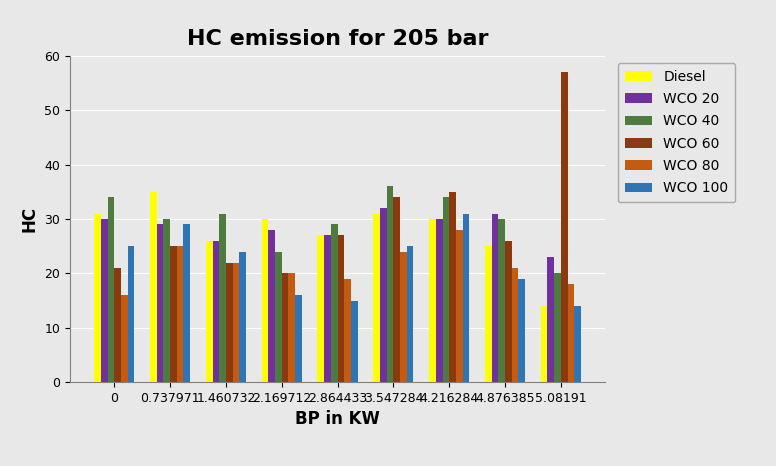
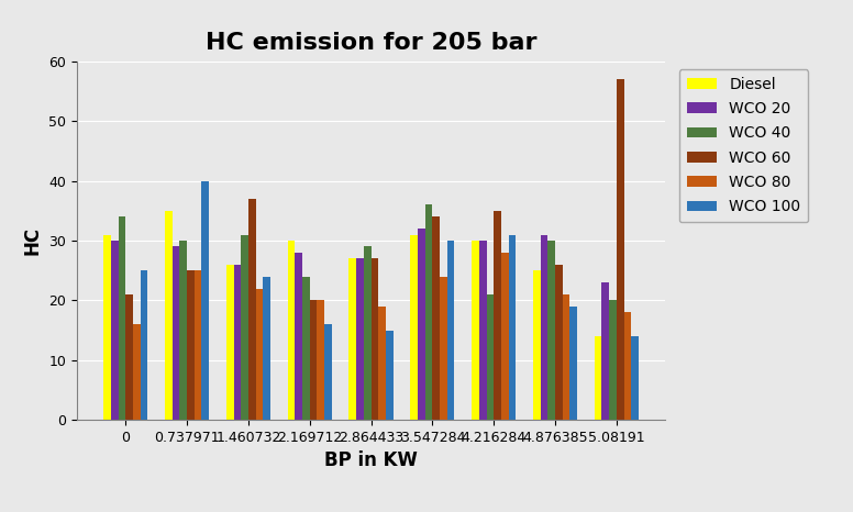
WCO 100/0.737971: 29 -> 40
WCO 60/1.460732: 22 -> 37
WCO 100/3.547284: 25 -> 30
WCO 40/4.216284: 34 -> 21
